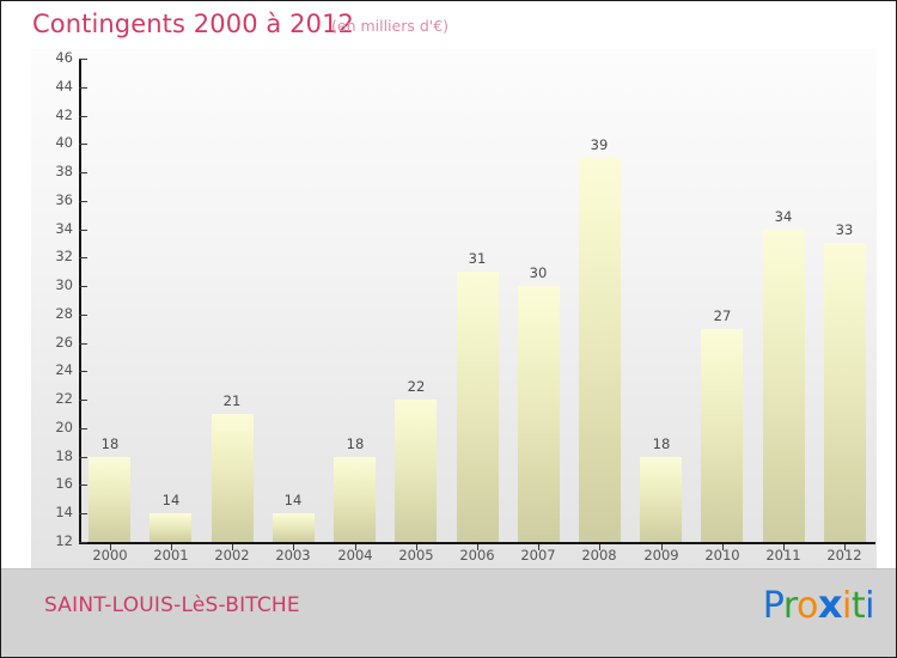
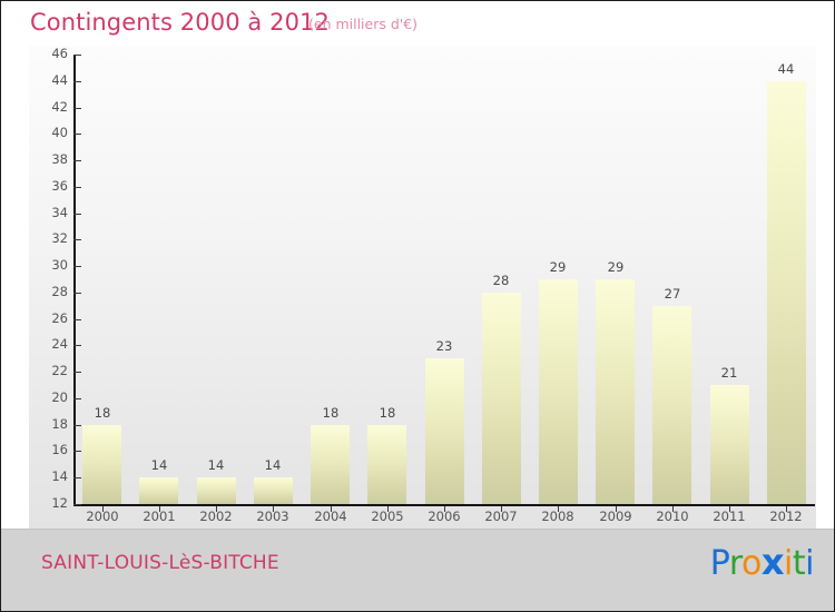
2002: 21 -> 14
2005: 22 -> 18
2006: 31 -> 23
2007: 30 -> 28
2008: 39 -> 29
2009: 18 -> 29
2011: 34 -> 21
2012: 33 -> 44
